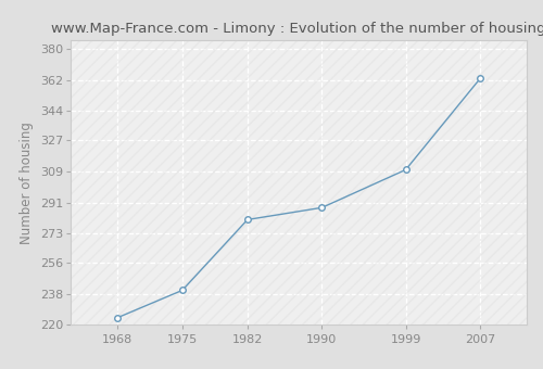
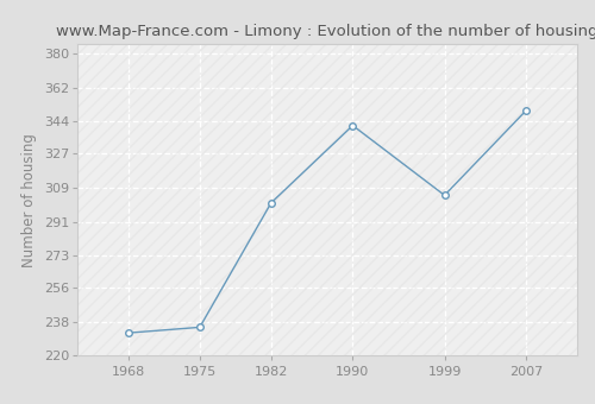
1968: 224 -> 232
1975: 240 -> 235
1982: 281 -> 301
1990: 288 -> 342
1999: 310 -> 305
2007: 363 -> 350
